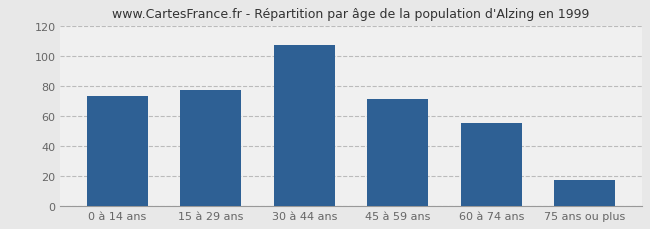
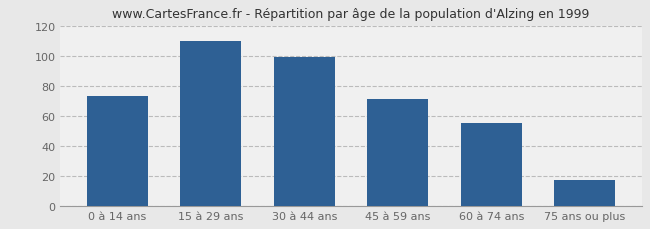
15 à 29 ans: 77 -> 110
30 à 44 ans: 107 -> 99
